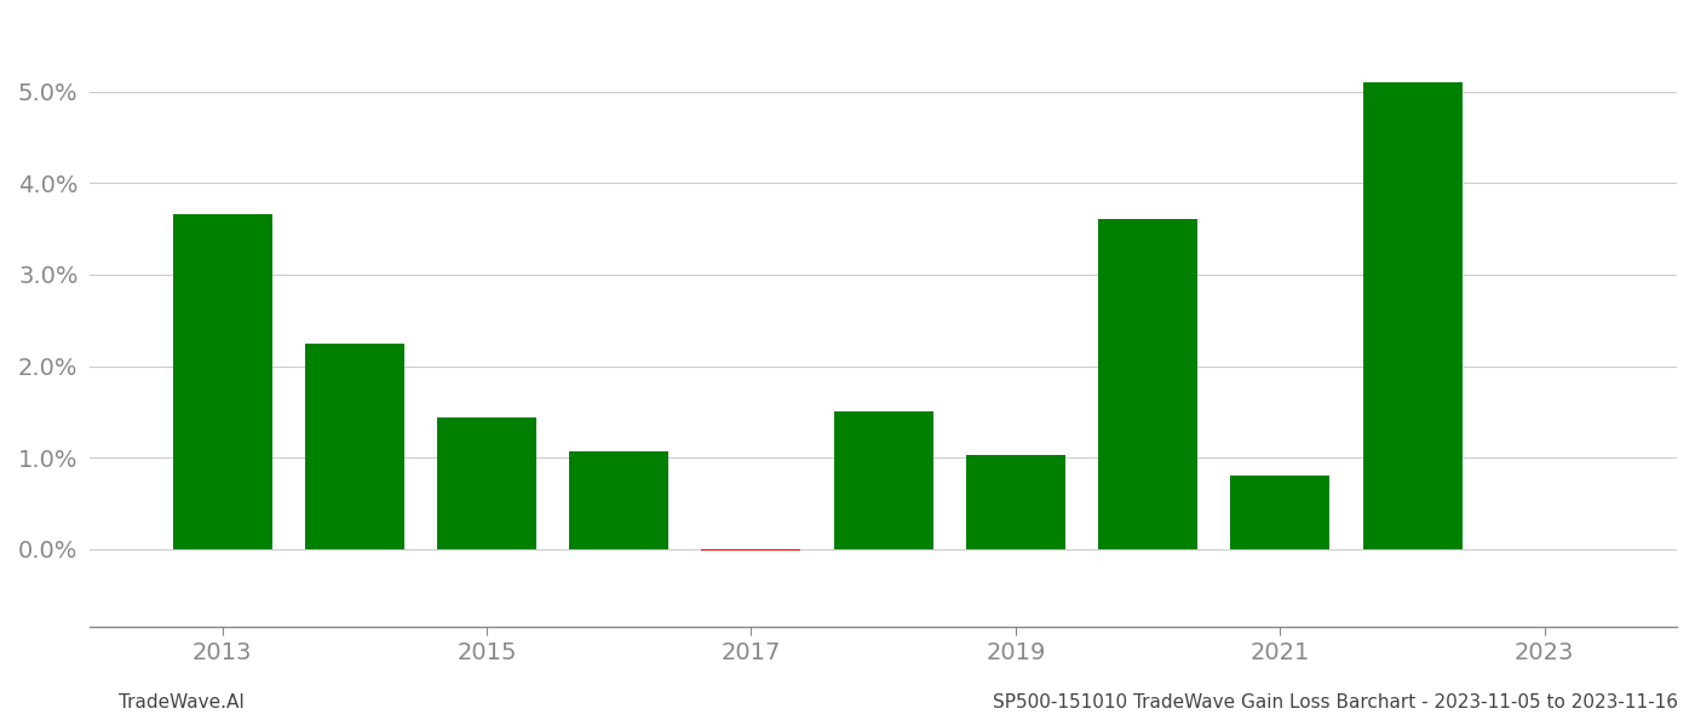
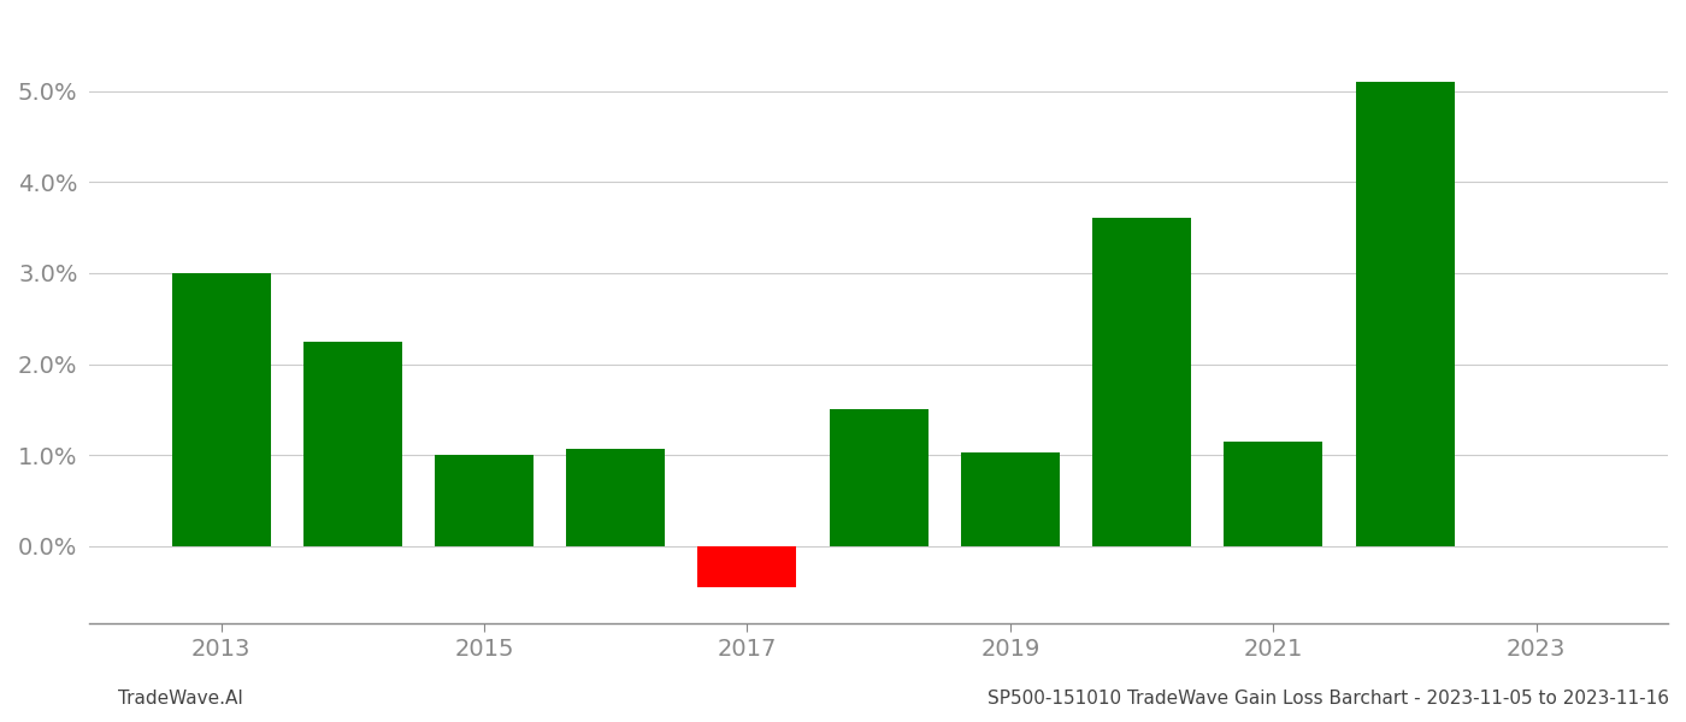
2013: 3.66% -> 3.00%
2015: 1.44% -> 1.00%
2017: -0.02% -> -0.45%
2021: 0.80% -> 1.15%
